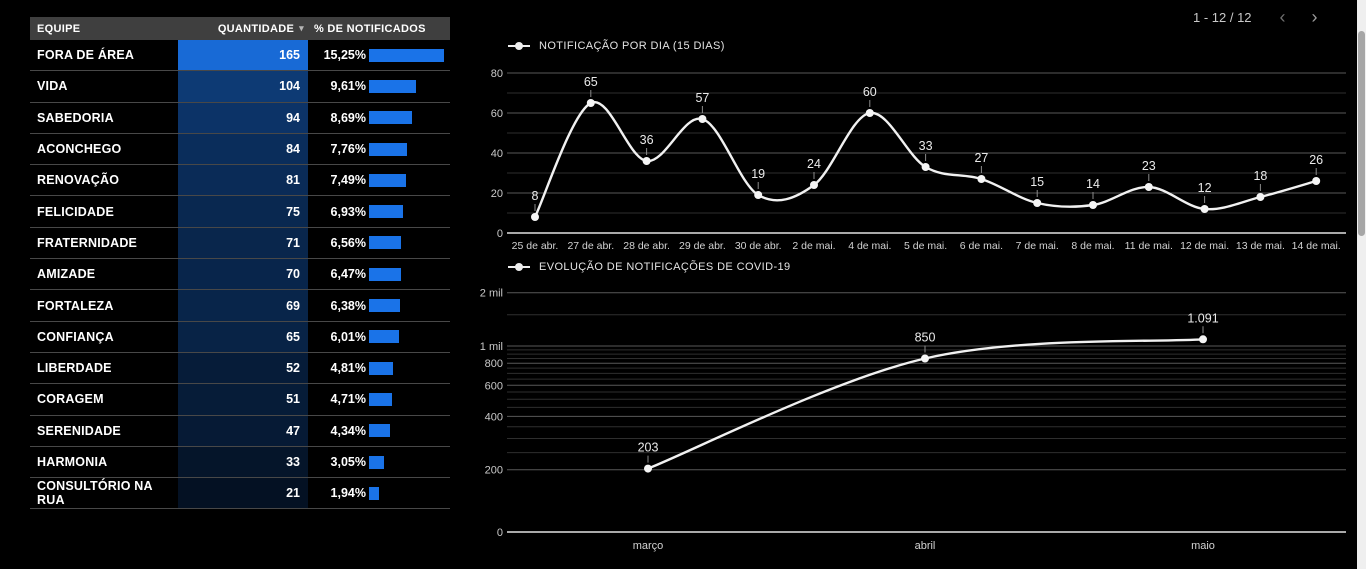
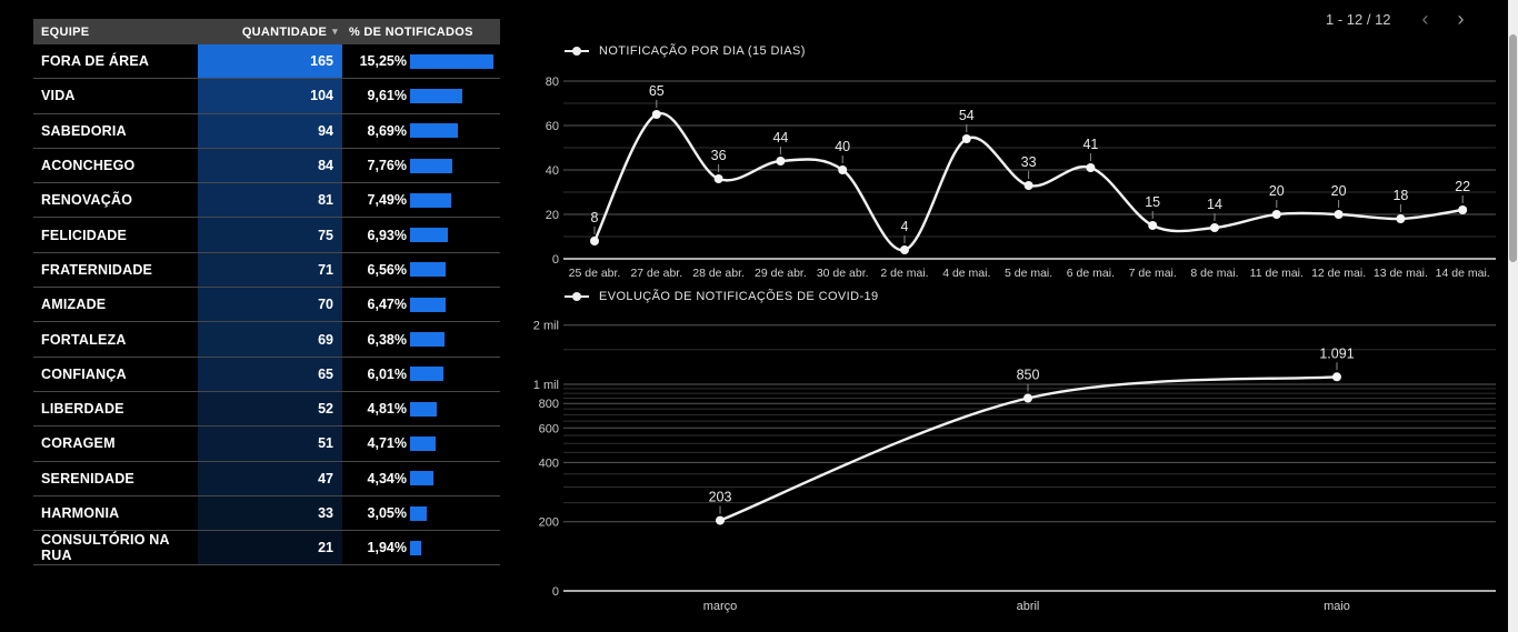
NOTIFICAÇÃO POR DIA (15 DIAS)/29 de abr.: 57 -> 44
NOTIFICAÇÃO POR DIA (15 DIAS)/30 de abr.: 19 -> 40
NOTIFICAÇÃO POR DIA (15 DIAS)/2 de mai.: 24 -> 4
NOTIFICAÇÃO POR DIA (15 DIAS)/4 de mai.: 60 -> 54
NOTIFICAÇÃO POR DIA (15 DIAS)/6 de mai.: 27 -> 41
NOTIFICAÇÃO POR DIA (15 DIAS)/11 de mai.: 23 -> 20
NOTIFICAÇÃO POR DIA (15 DIAS)/12 de mai.: 12 -> 20
NOTIFICAÇÃO POR DIA (15 DIAS)/14 de mai.: 26 -> 22
